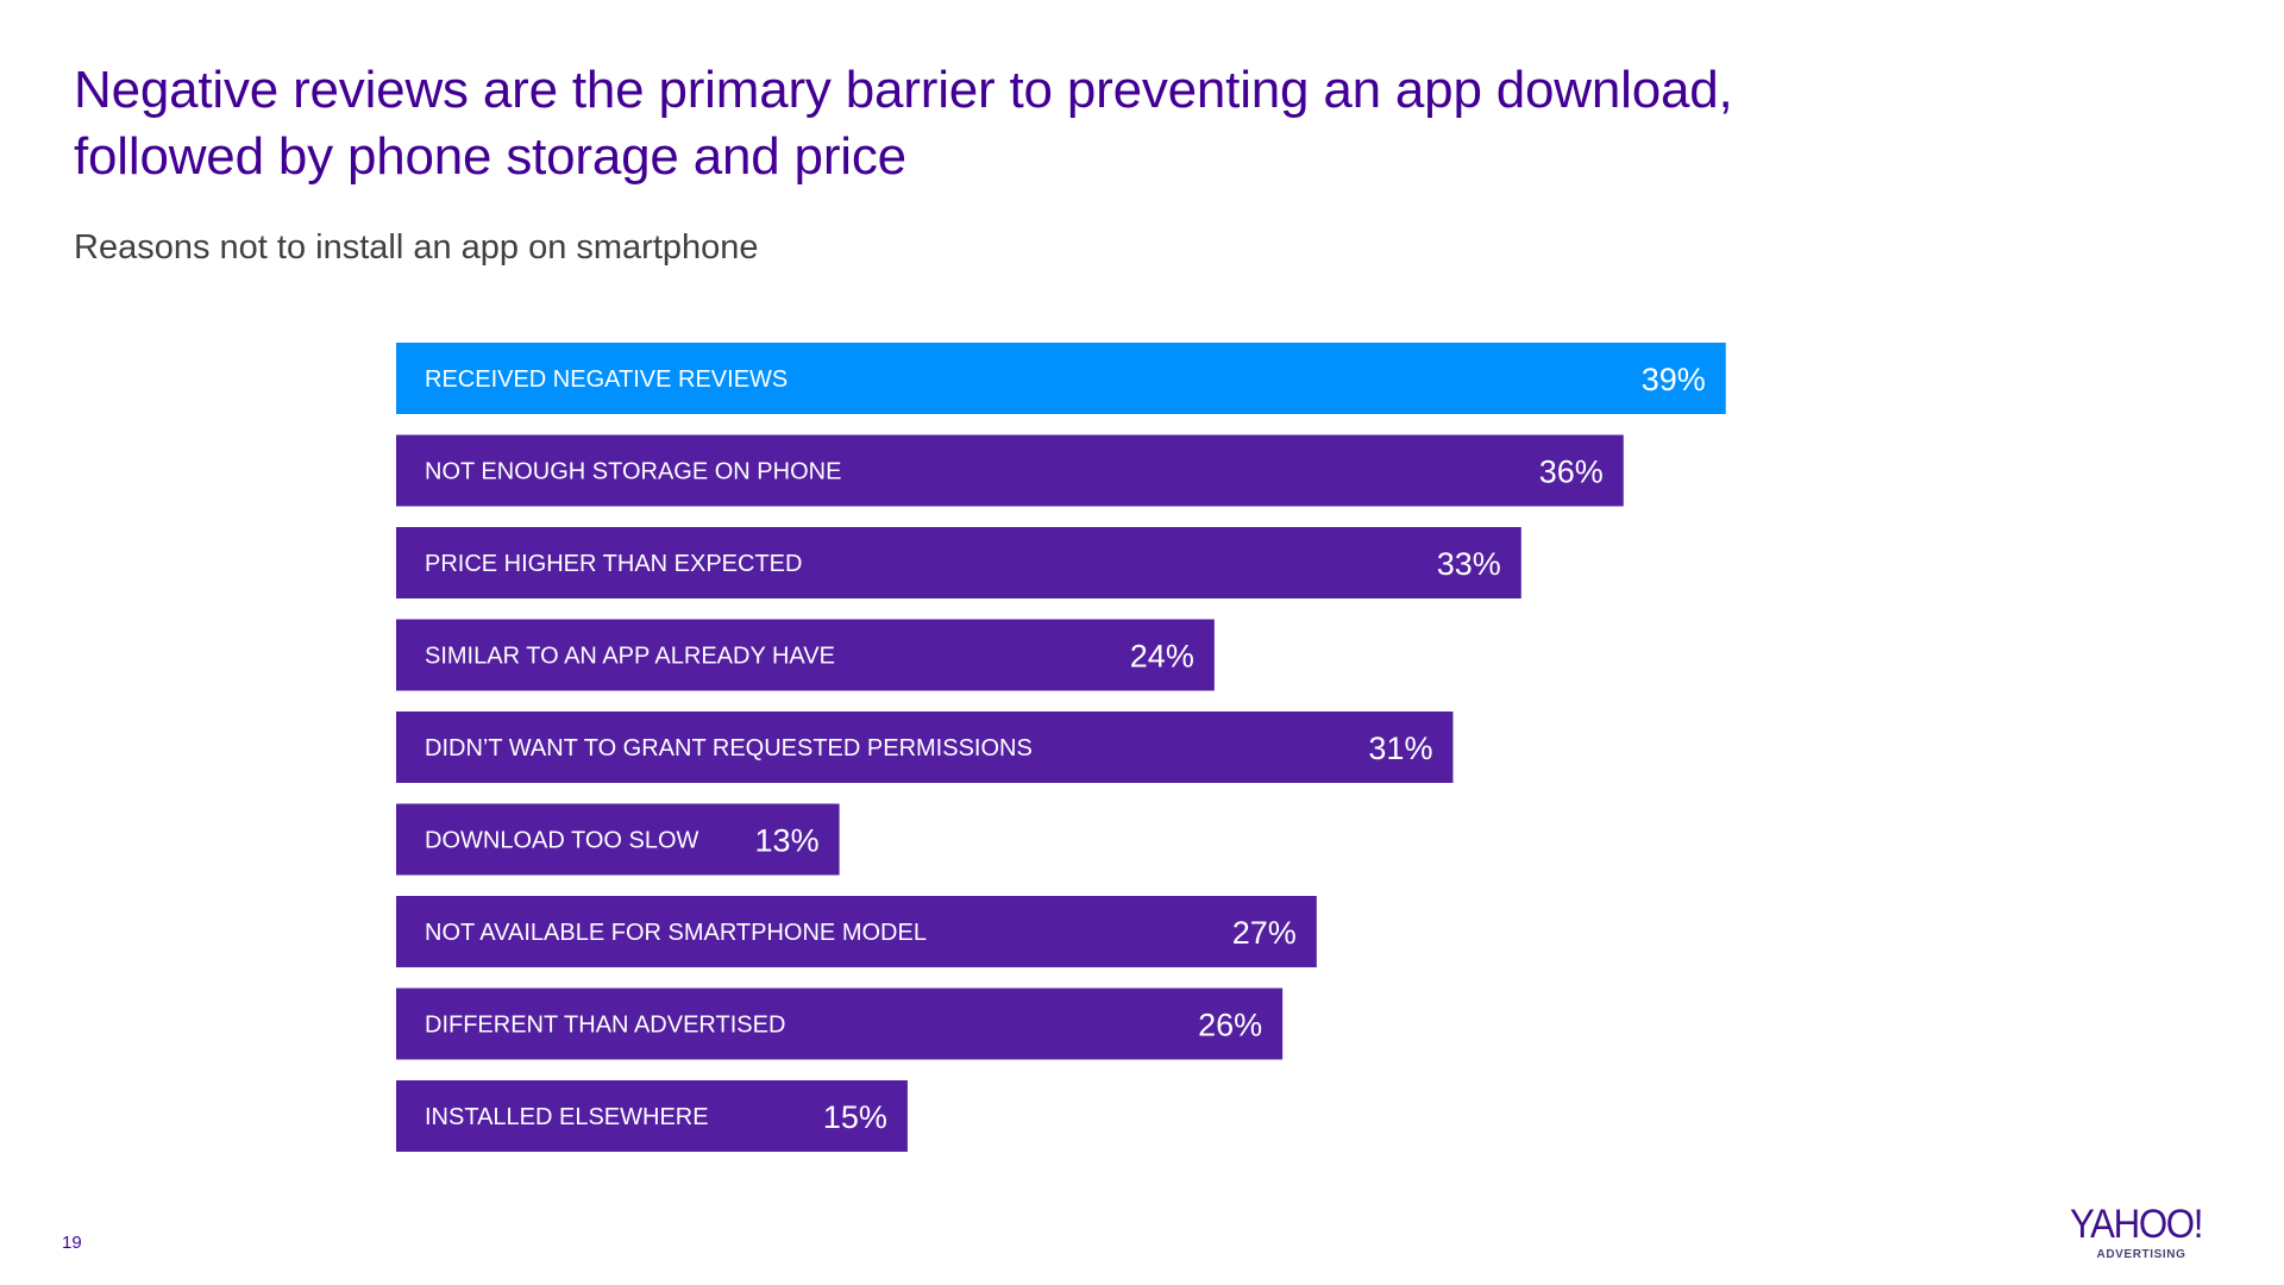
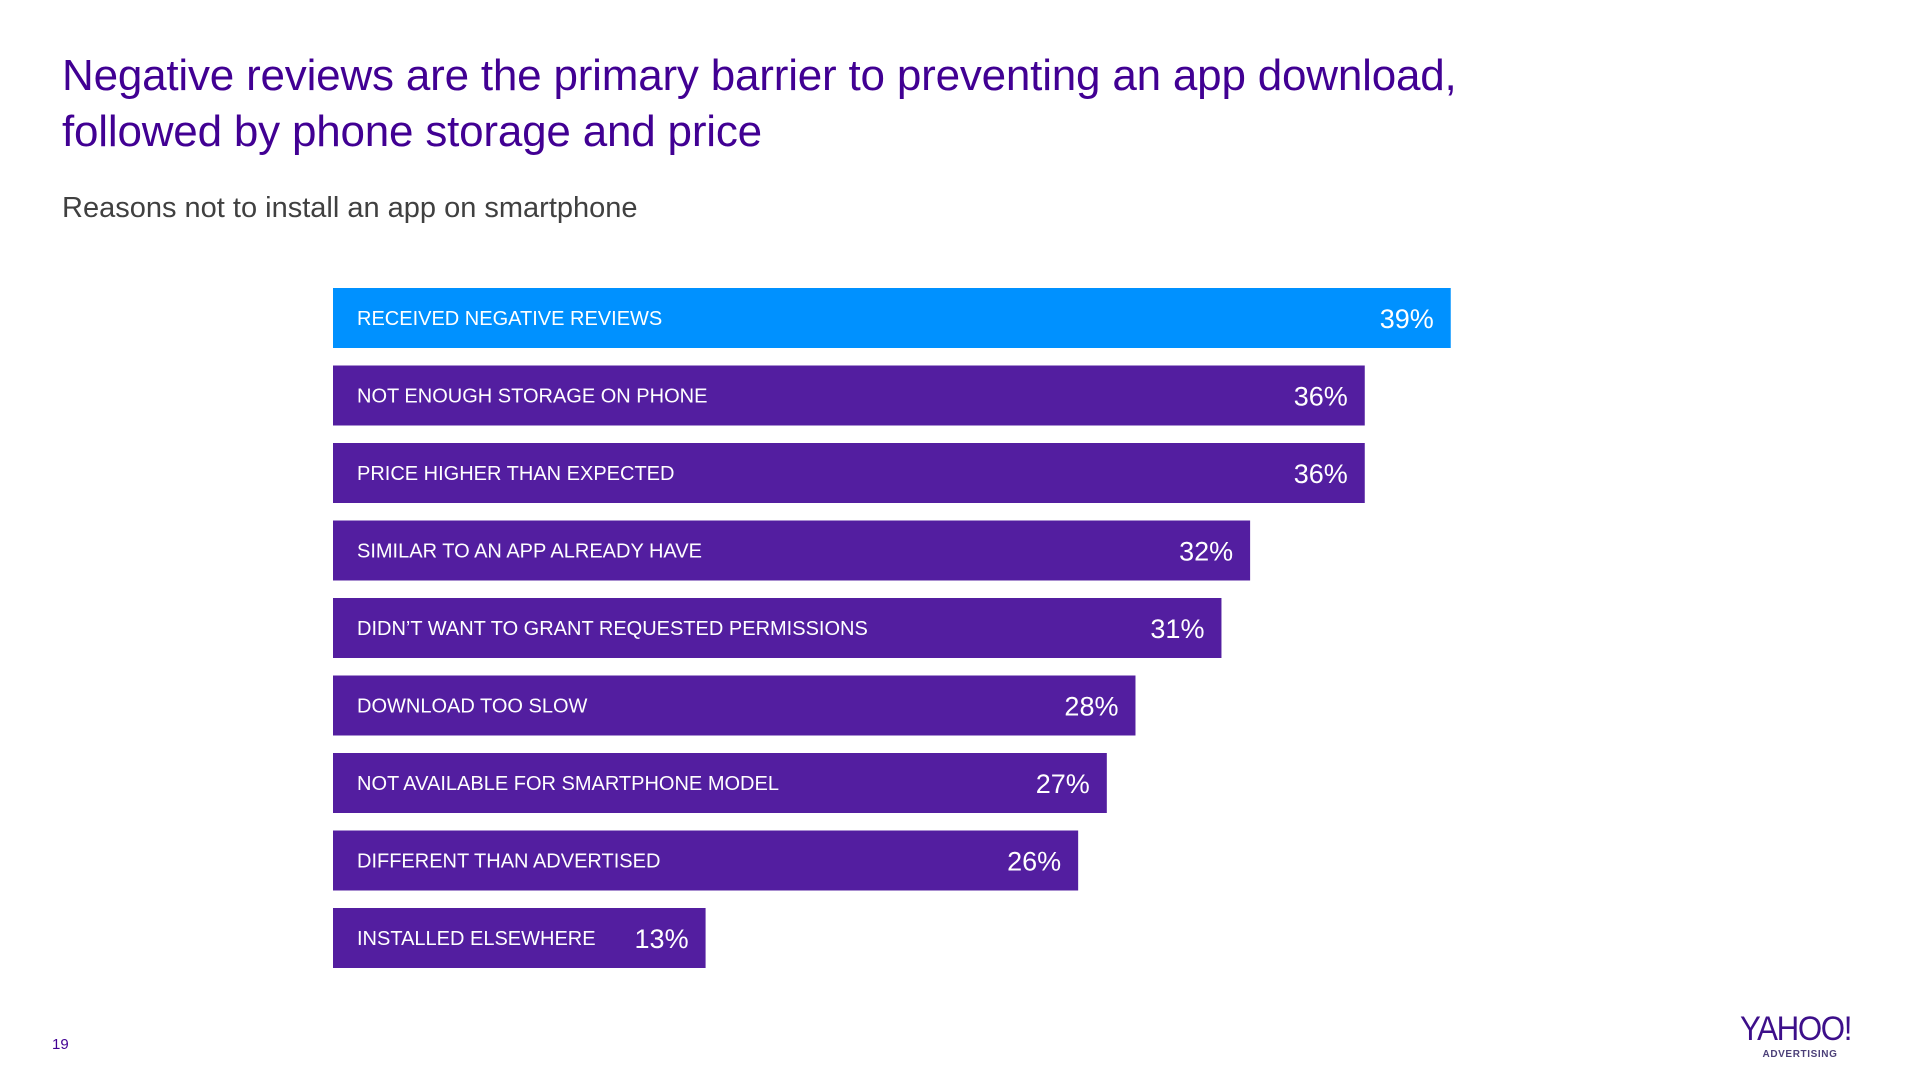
PRICE HIGHER THAN EXPECTED: 33% -> 36%
SIMILAR TO AN APP ALREADY HAVE: 24% -> 32%
DOWNLOAD TOO SLOW: 13% -> 28%
INSTALLED ELSEWHERE: 15% -> 13%
